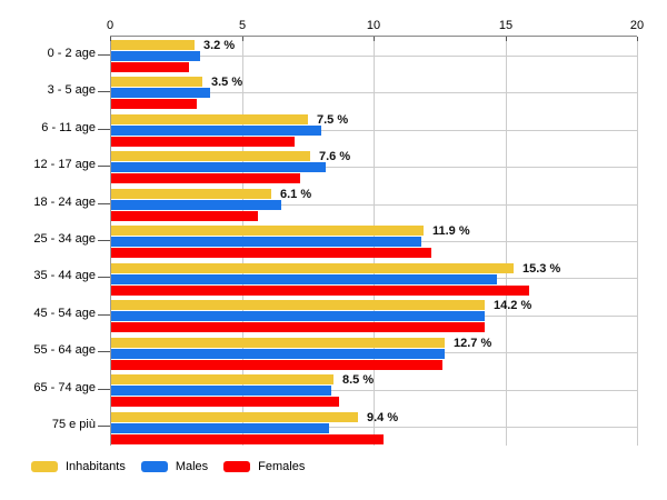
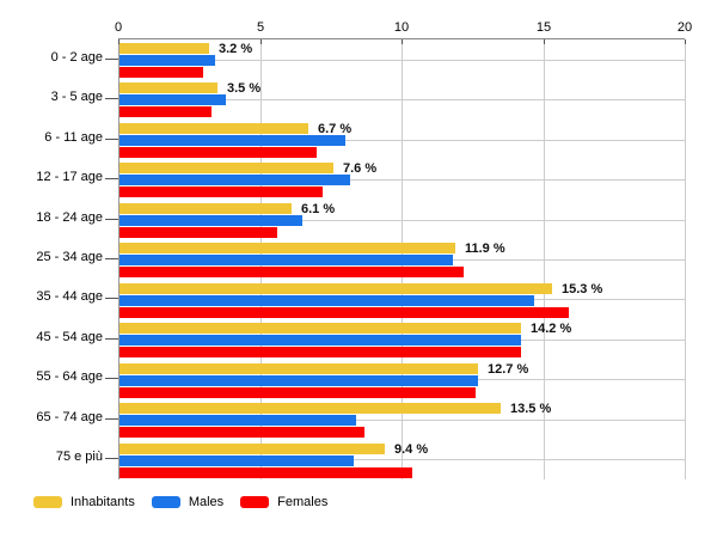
Inhabitants/6 - 11 age: 7.5 -> 6.7
Inhabitants/65 - 74 age: 8.5 -> 13.5
